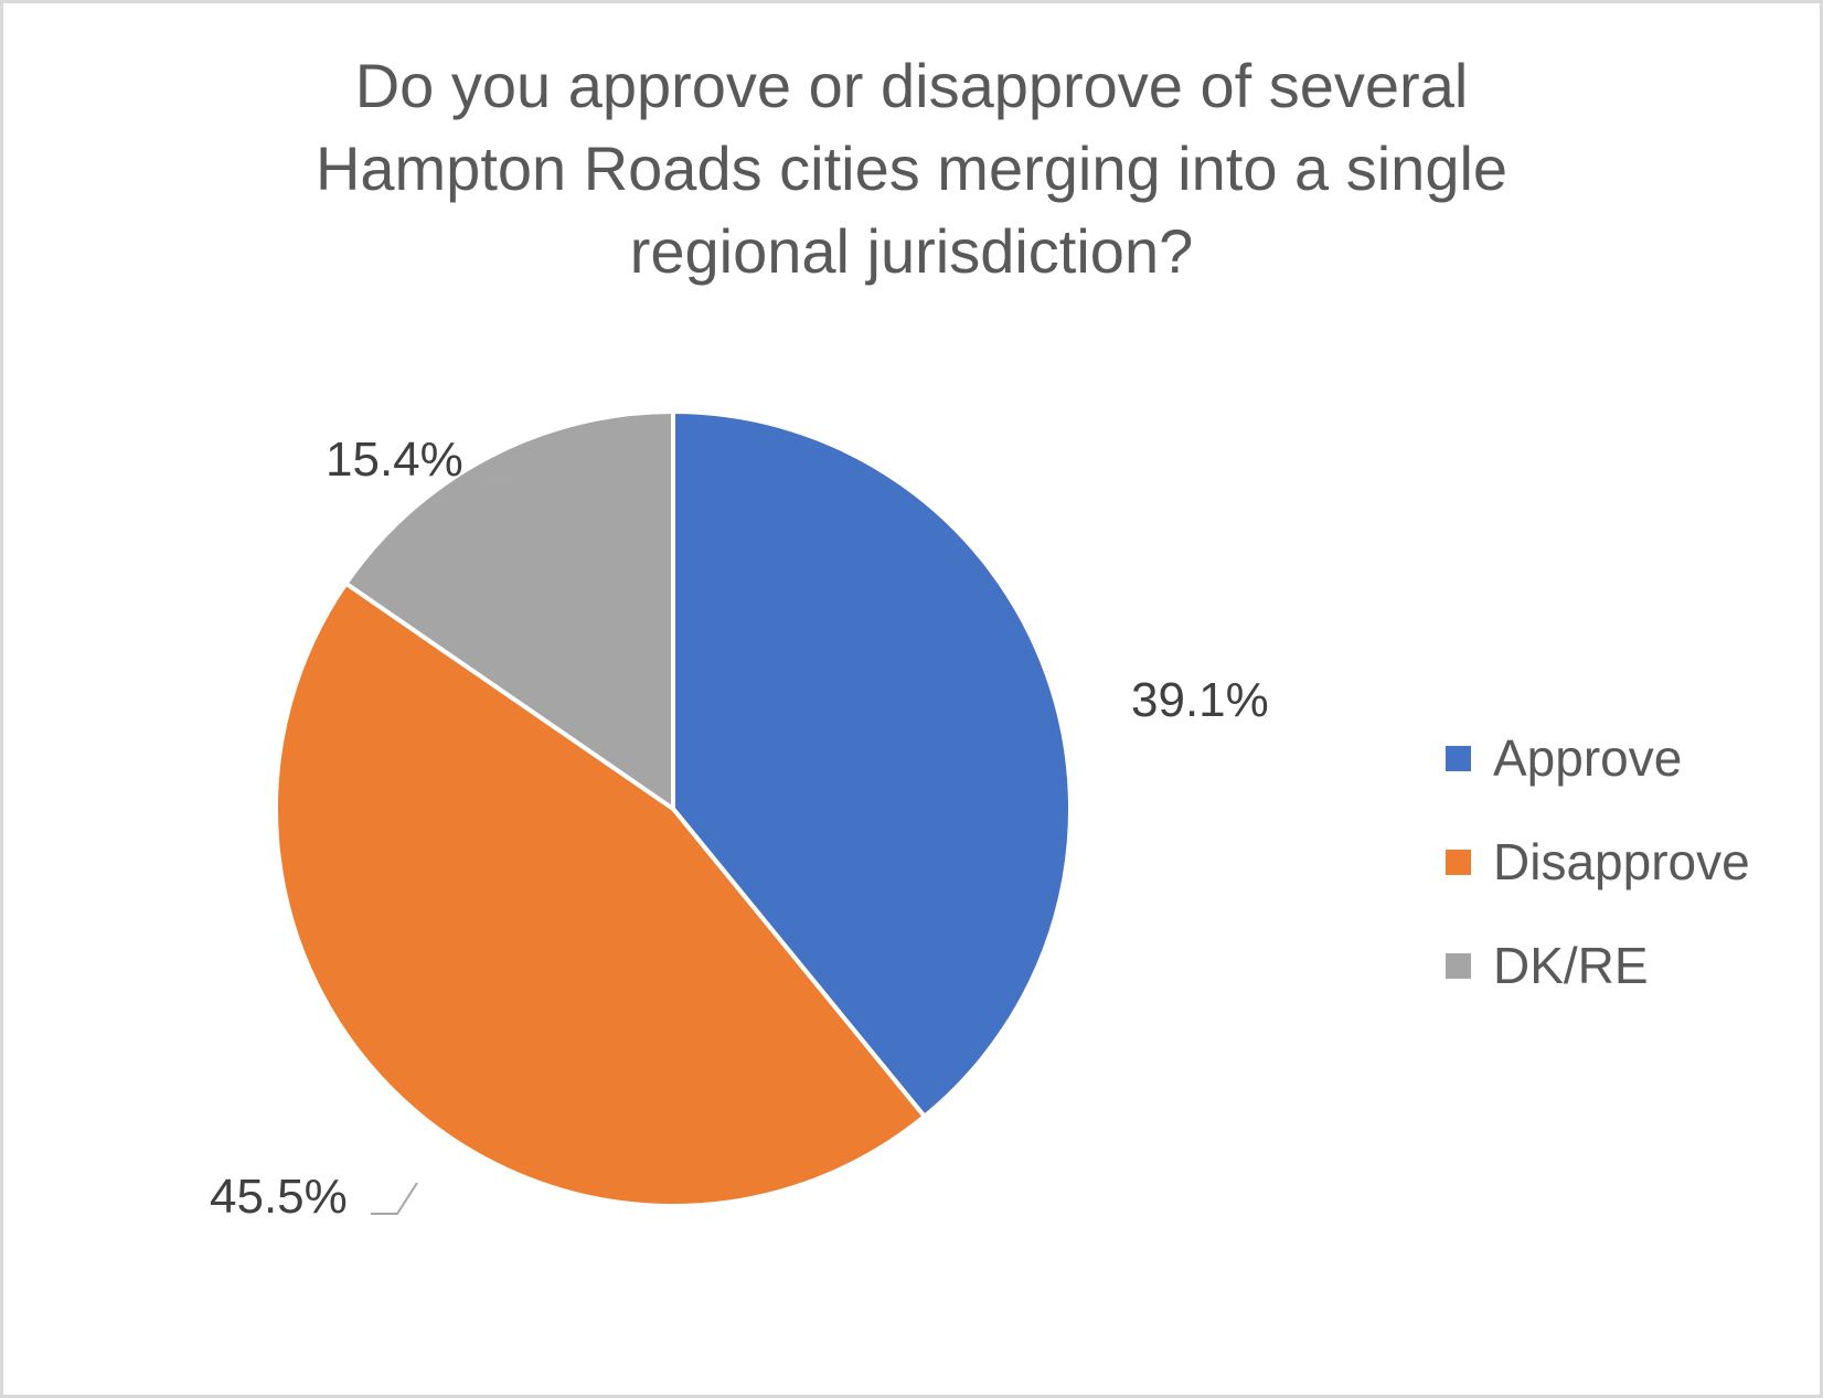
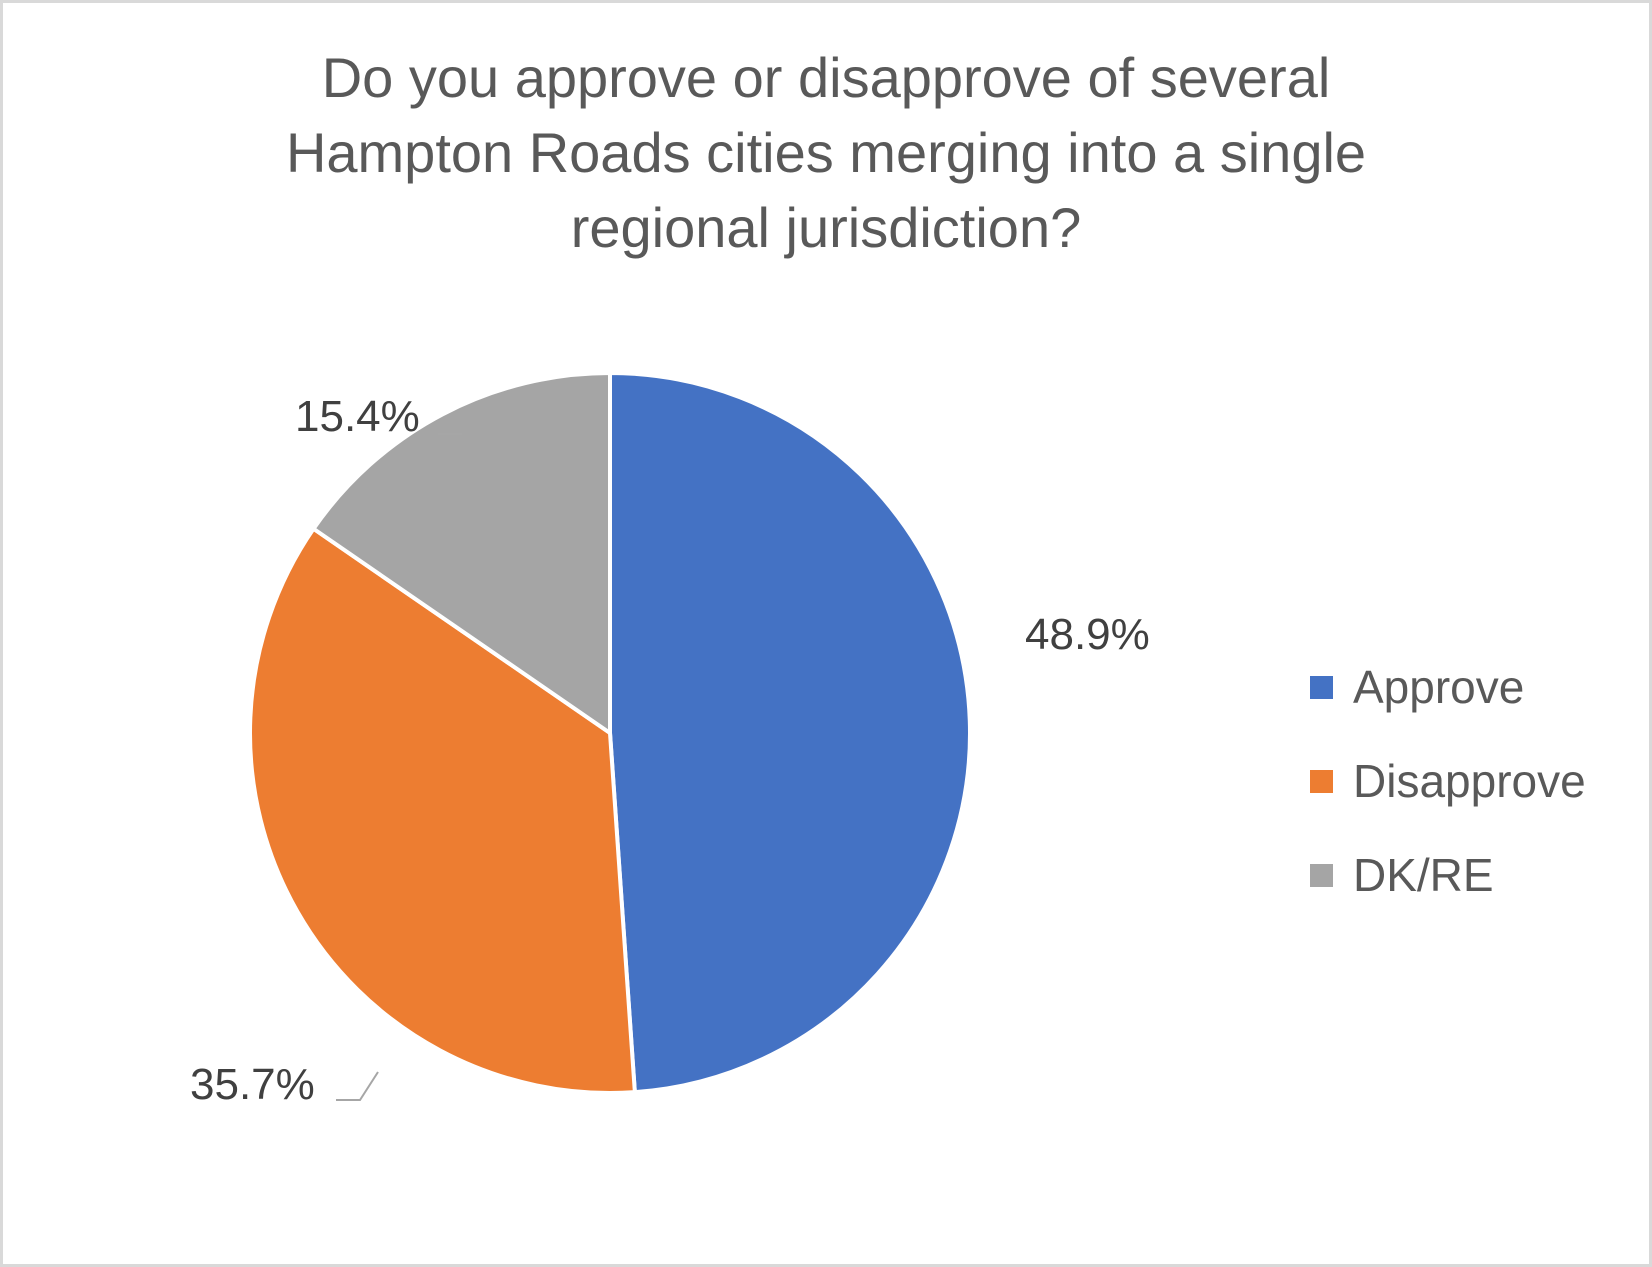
Approve: 39.1% -> 48.9%
Disapprove: 45.5% -> 35.7%
